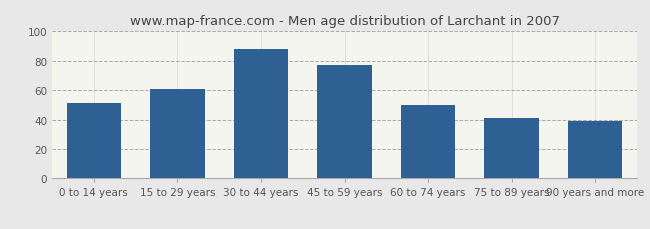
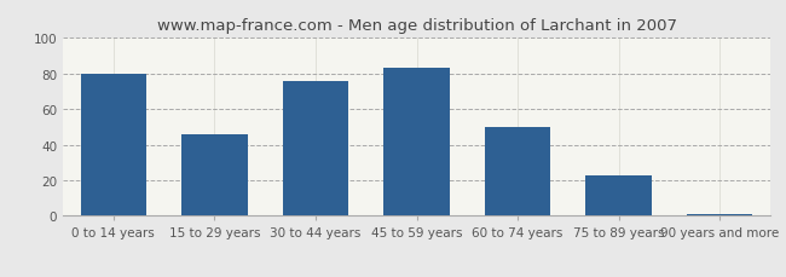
0 to 14 years: 51 -> 80
15 to 29 years: 61 -> 46
30 to 44 years: 88 -> 76
45 to 59 years: 77 -> 83
75 to 89 years: 41 -> 23
90 years and more: 39 -> 1
